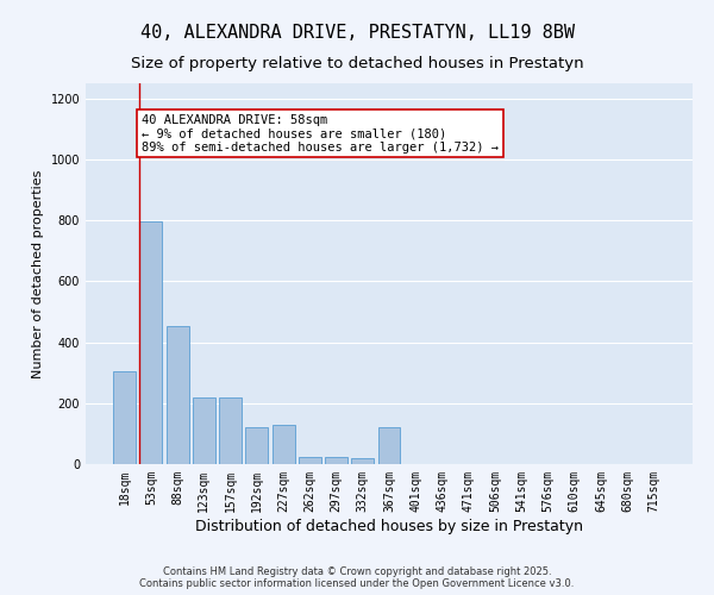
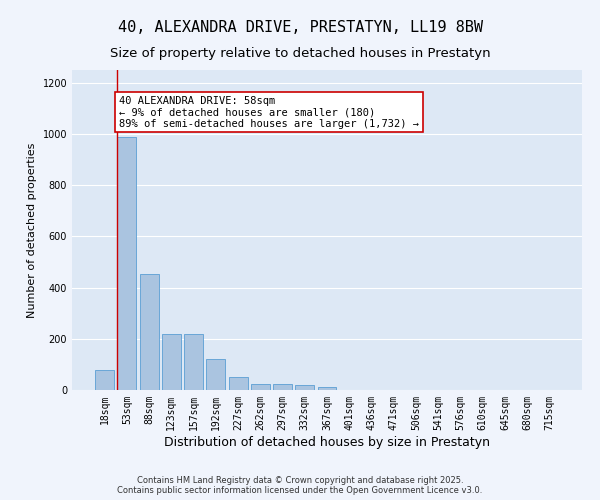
18sqm: 305 -> 80
53sqm: 795 -> 990
227sqm: 130 -> 50
367sqm: 120 -> 12
